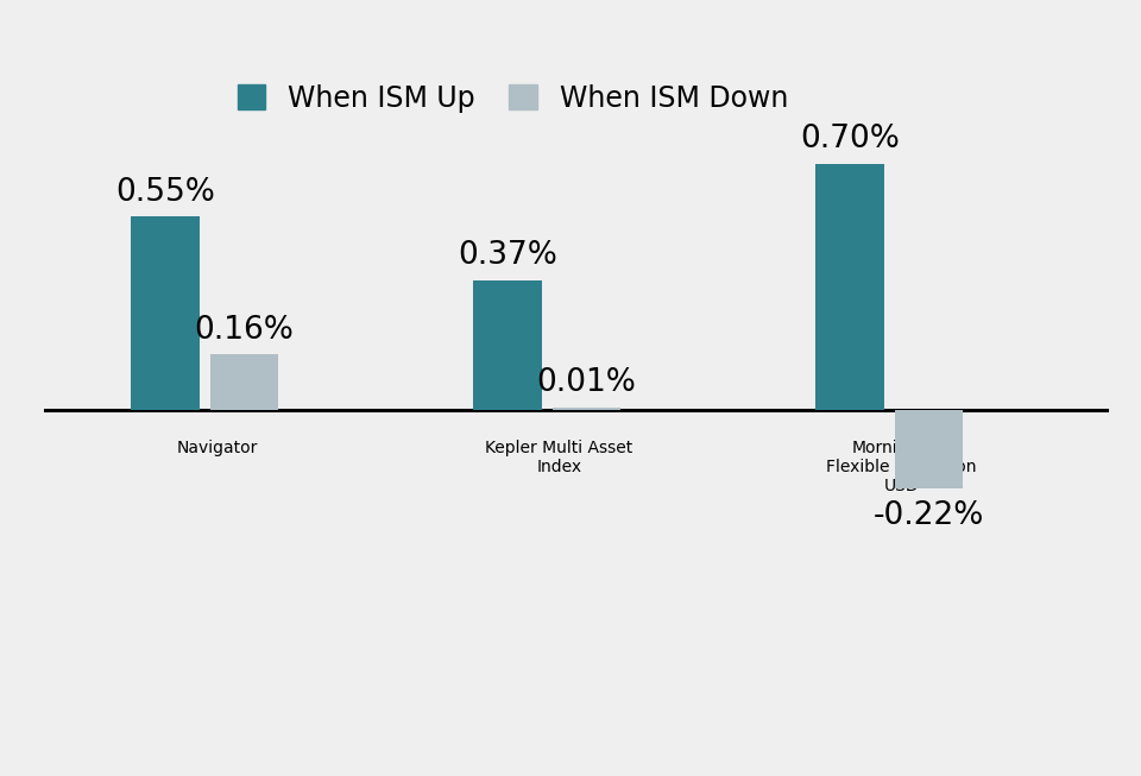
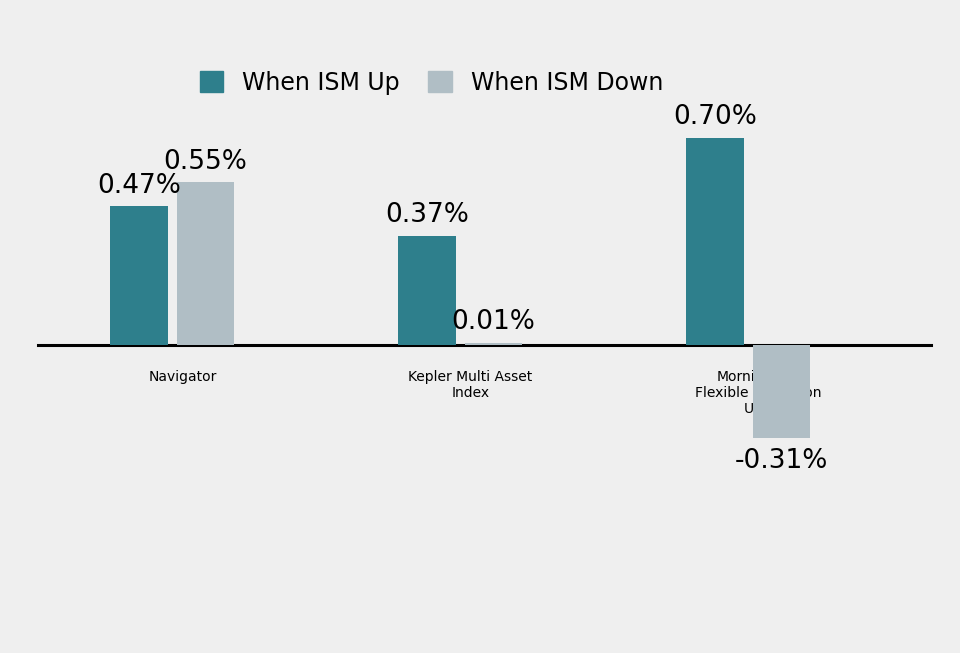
When ISM Up/Navigator: 0.55% -> 0.47%
When ISM Down/Navigator: 0.16% -> 0.55%
When ISM Down/Morningstar Flexible Allocation USD: -0.22% -> -0.31%
